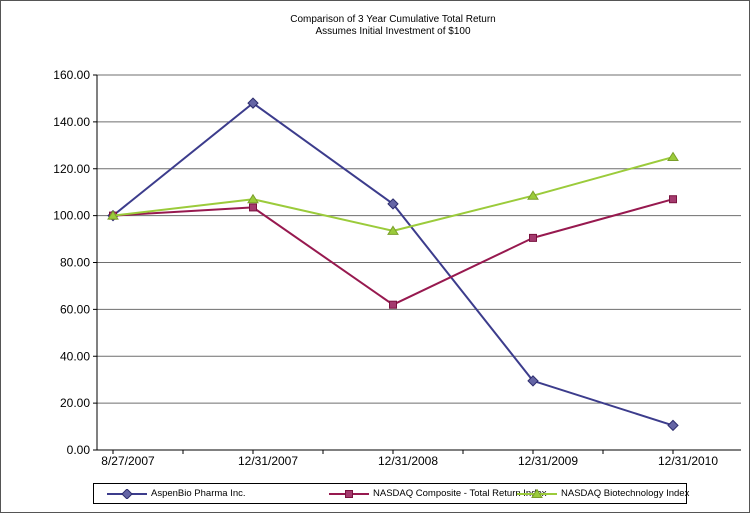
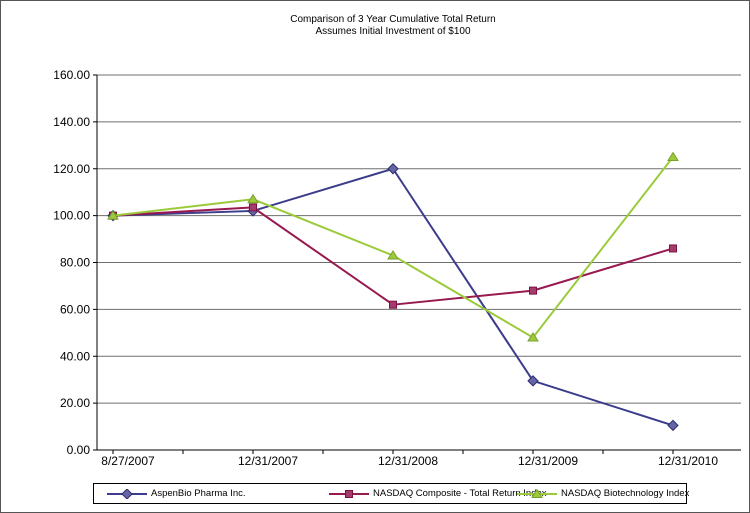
AspenBio Pharma Inc./12/31/2007: 148 -> 102
AspenBio Pharma Inc./12/31/2008: 105 -> 120
NASDAQ Biotechnology Index/12/31/2008: 94 -> 83
NASDAQ Composite - Total Return Index/12/31/2009: 90 -> 68
NASDAQ Biotechnology Index/12/31/2009: 108 -> 48
NASDAQ Composite - Total Return Index/12/31/2010: 107 -> 86
